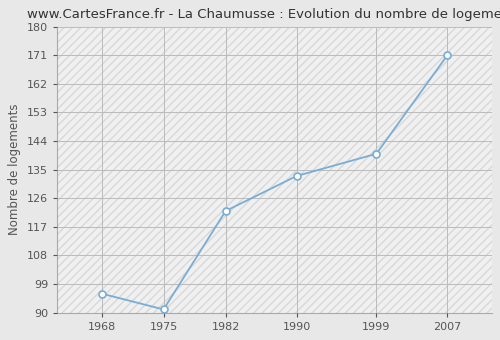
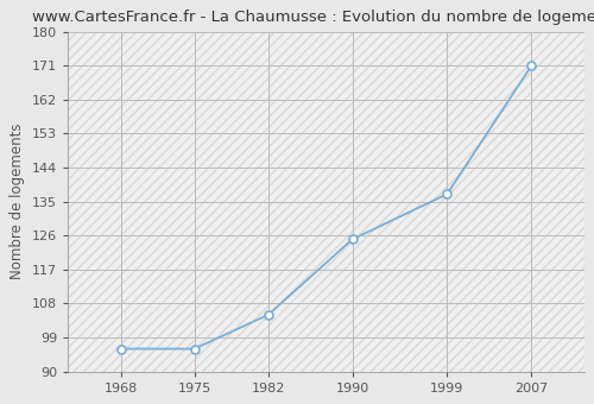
1975: 91 -> 96
1982: 122 -> 105
1990: 133 -> 125
1999: 140 -> 137
